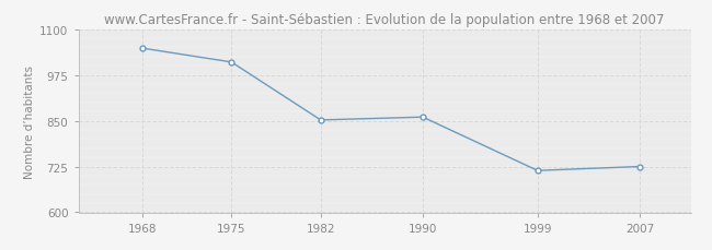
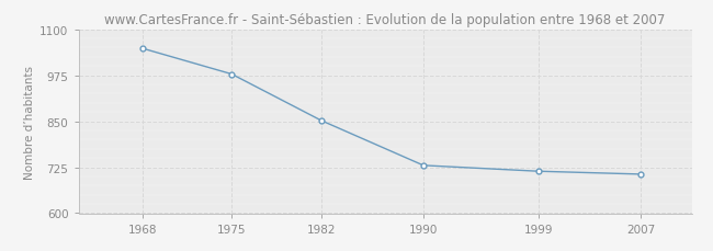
1975: 1010 -> 978
1990: 860 -> 730
2007: 725 -> 706
